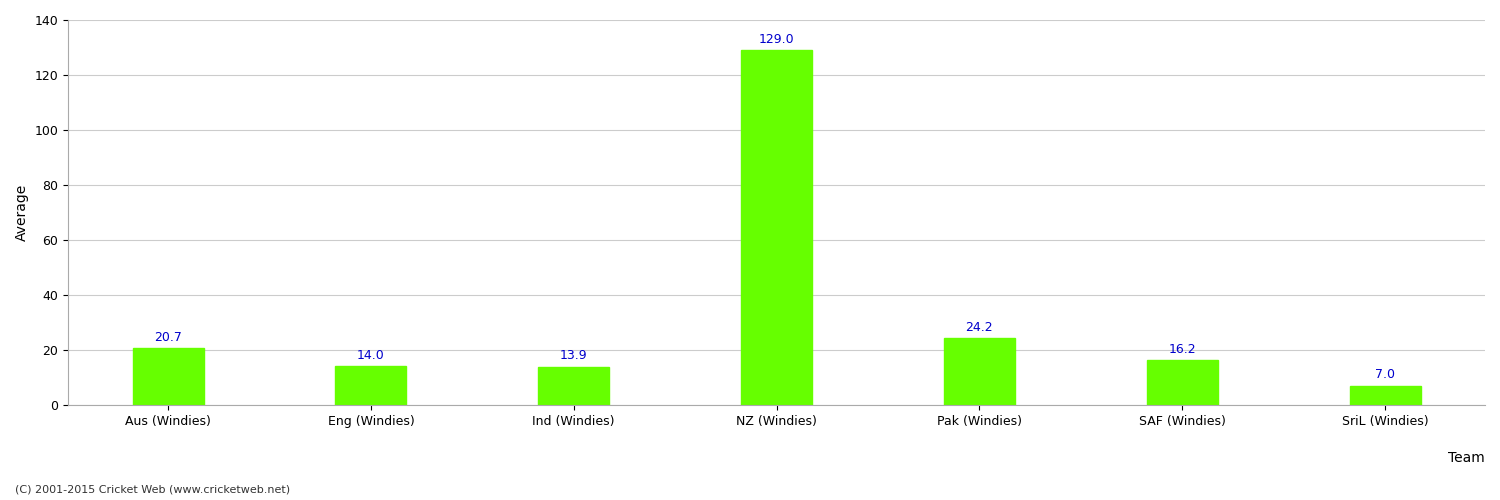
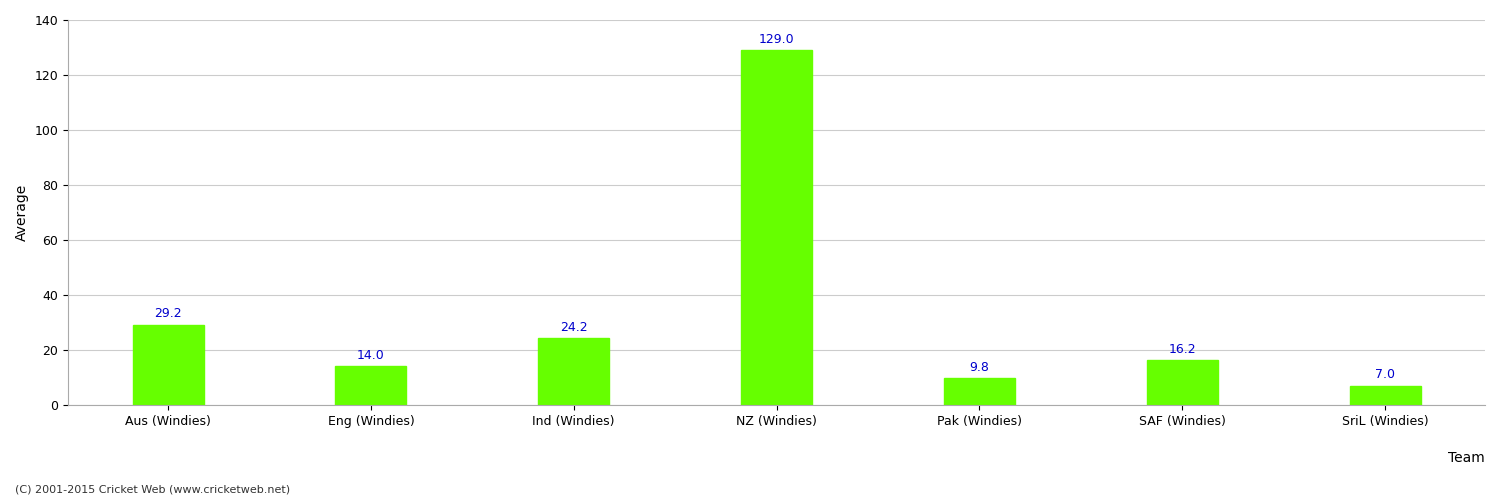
Aus (Windies): 20.7 -> 29.2
Ind (Windies): 13.9 -> 24.2
Pak (Windies): 24.2 -> 9.8
